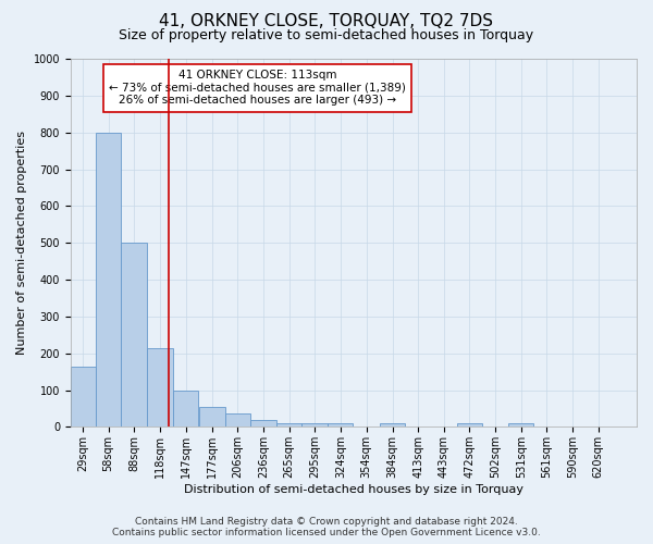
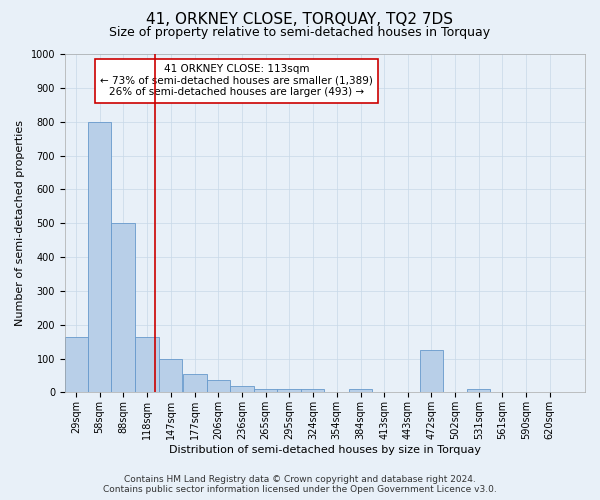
118sqm: 215 -> 165
472sqm: 10 -> 125
